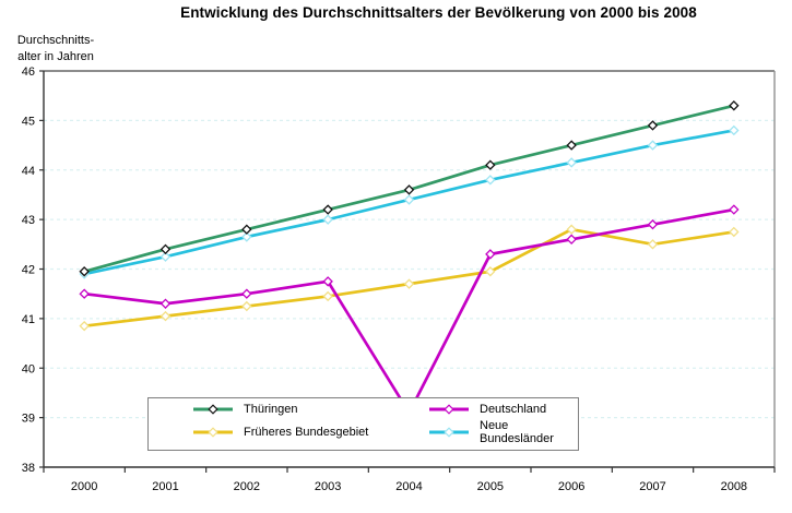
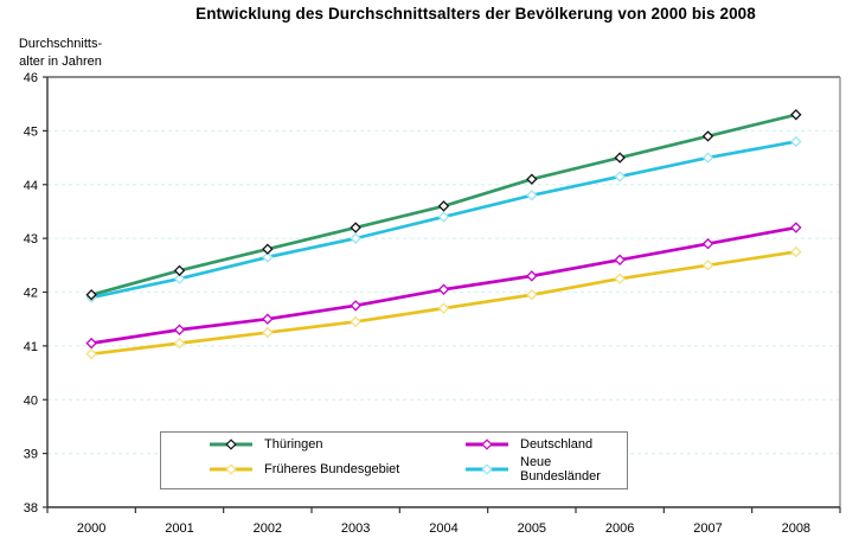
Deutschland/2000: 41.5 -> 41.0
Deutschland/2004: 39.1 -> 42.0
Früheres Bundesgebiet/2006: 42.8 -> 42.2
